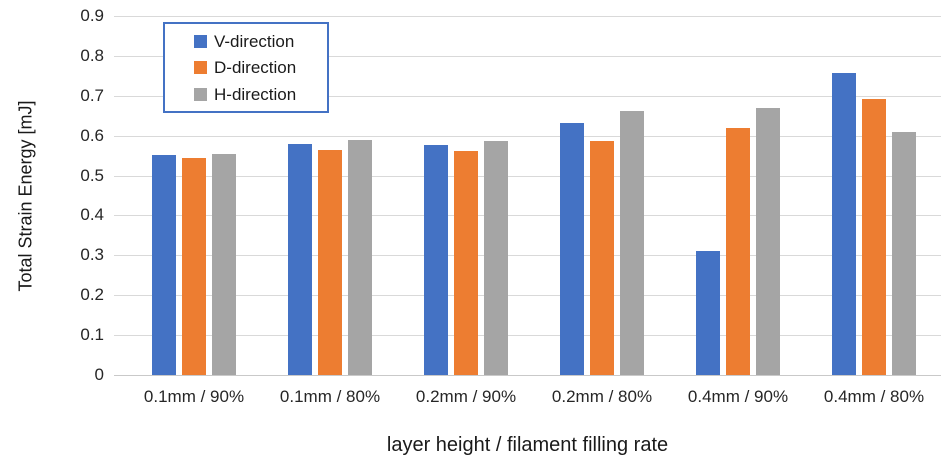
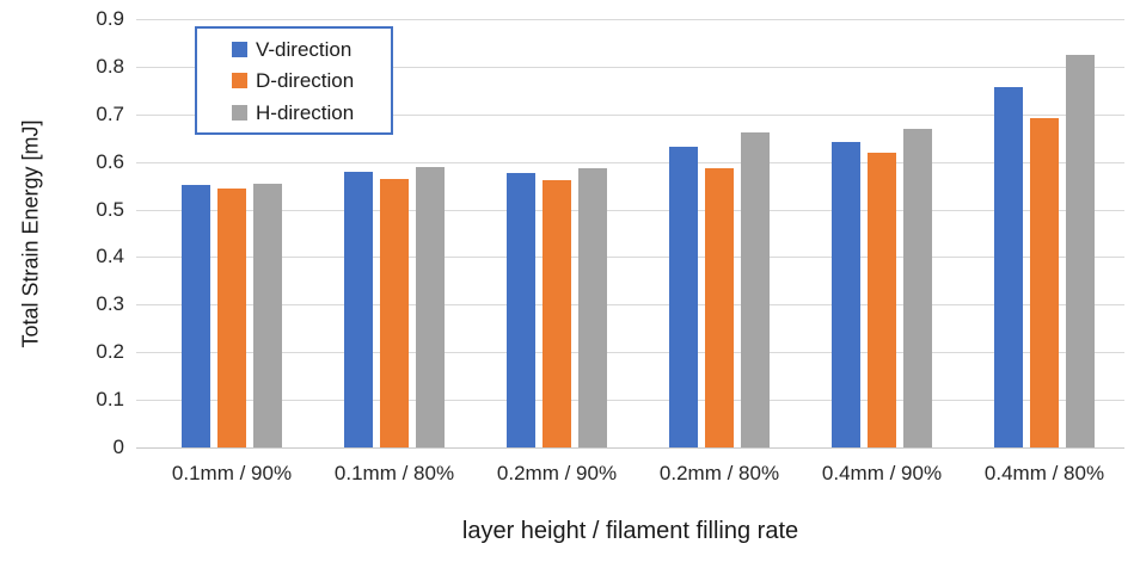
V-direction/0.4mm / 90%: 0.31 -> 0.64
H-direction/0.4mm / 80%: 0.61 -> 0.82
